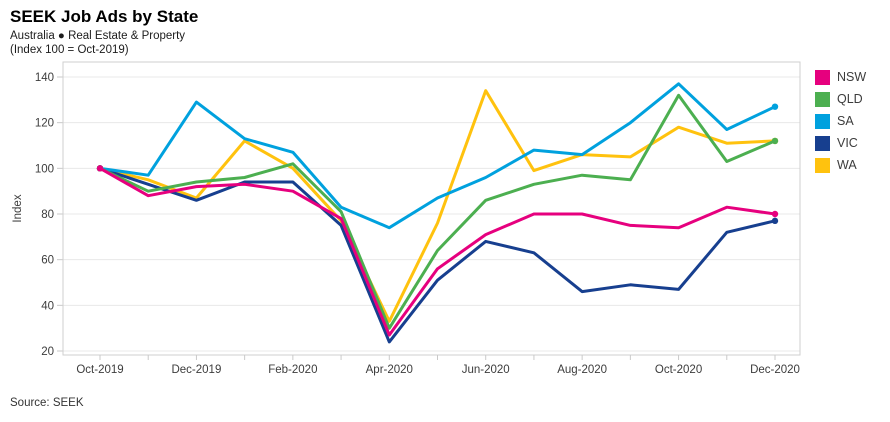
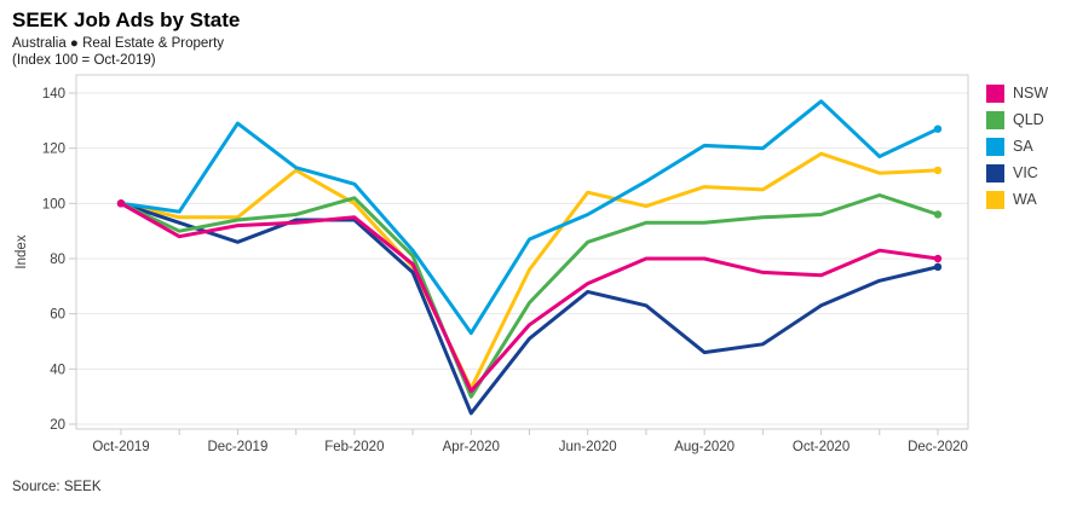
WA/Dec-2019: 87 -> 95
NSW/Feb-2020: 90 -> 95
NSW/Apr-2020: 27 -> 32
SA/Apr-2020: 74 -> 53
WA/Jun-2020: 134 -> 104
QLD/Aug-2020: 97 -> 93
SA/Aug-2020: 106 -> 121
QLD/Oct-2020: 132 -> 96
VIC/Oct-2020: 47 -> 63
QLD/Dec-2020: 112 -> 96
